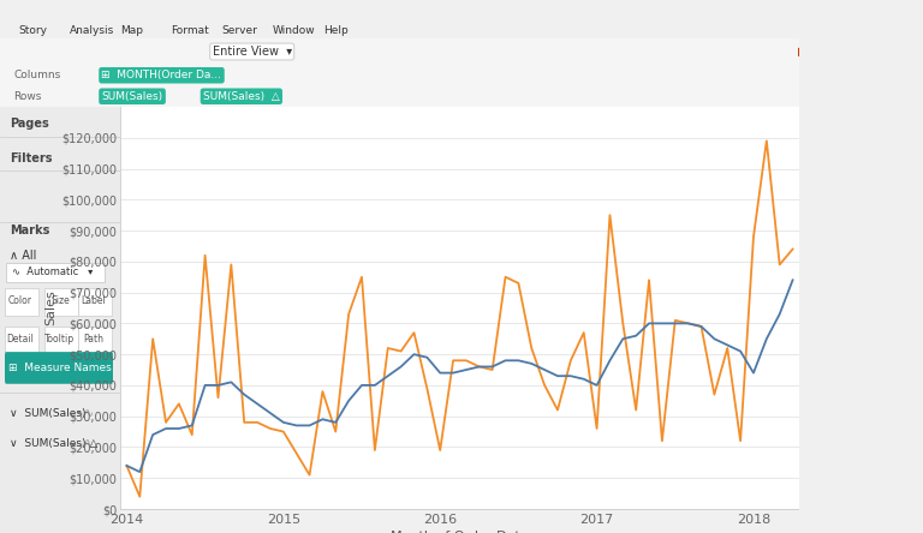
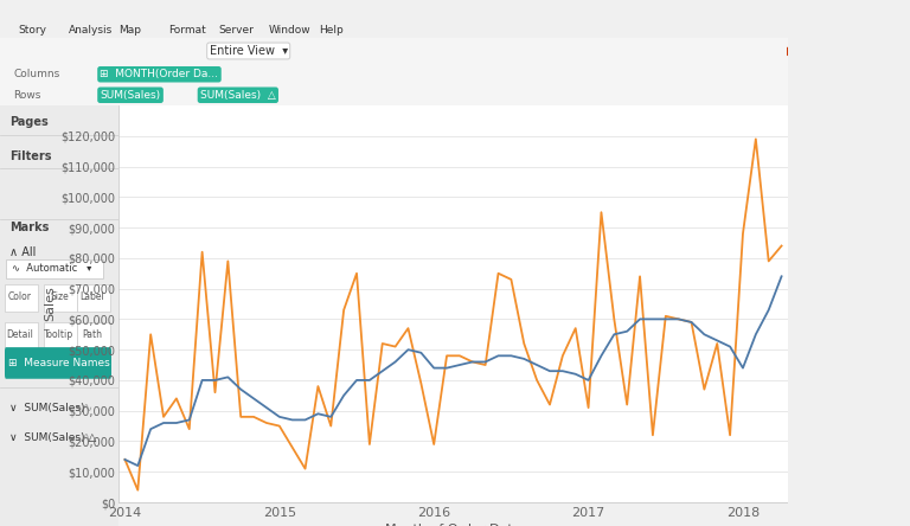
Sales/2017: $26,000 -> $31,000
